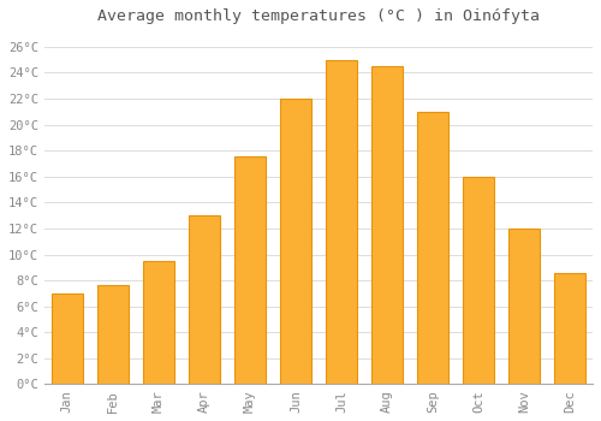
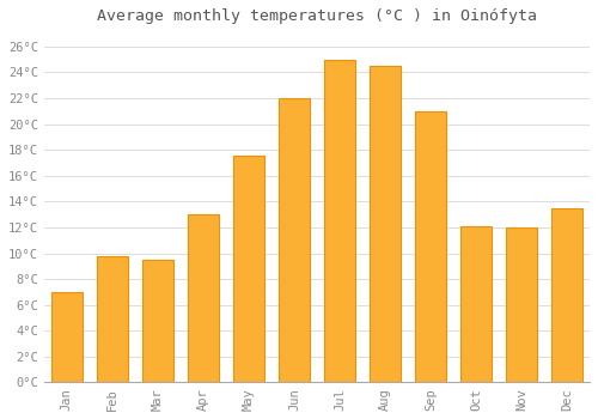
Feb: 7.6°C -> 9.8°C
Oct: 16.0°C -> 12.1°C
Dec: 8.6°C -> 13.5°C
